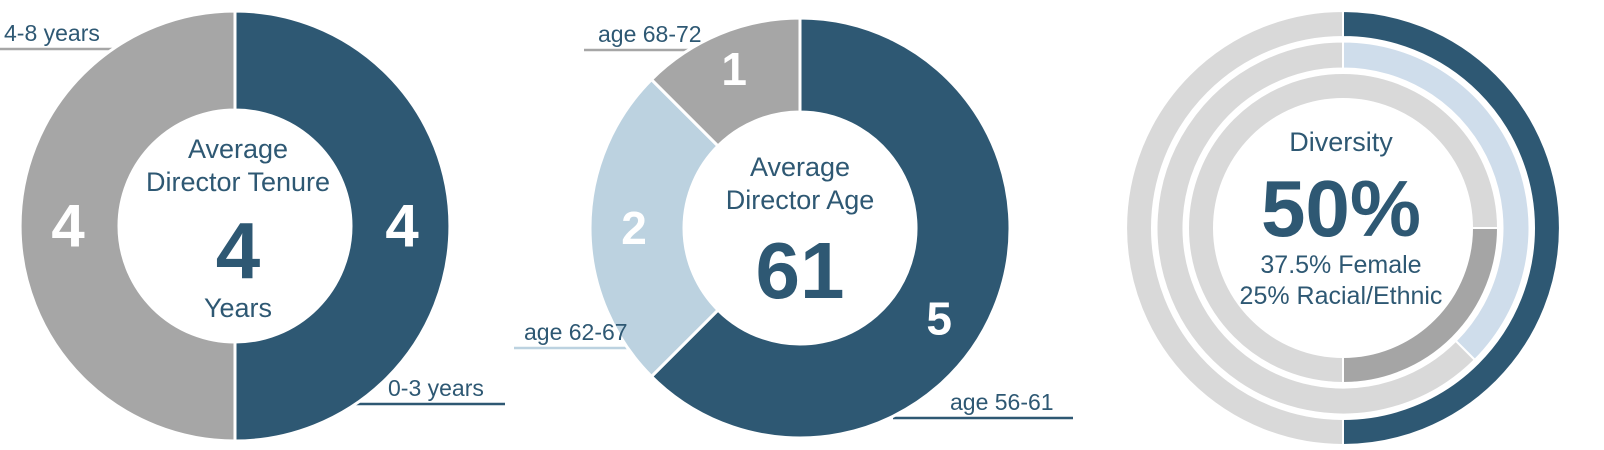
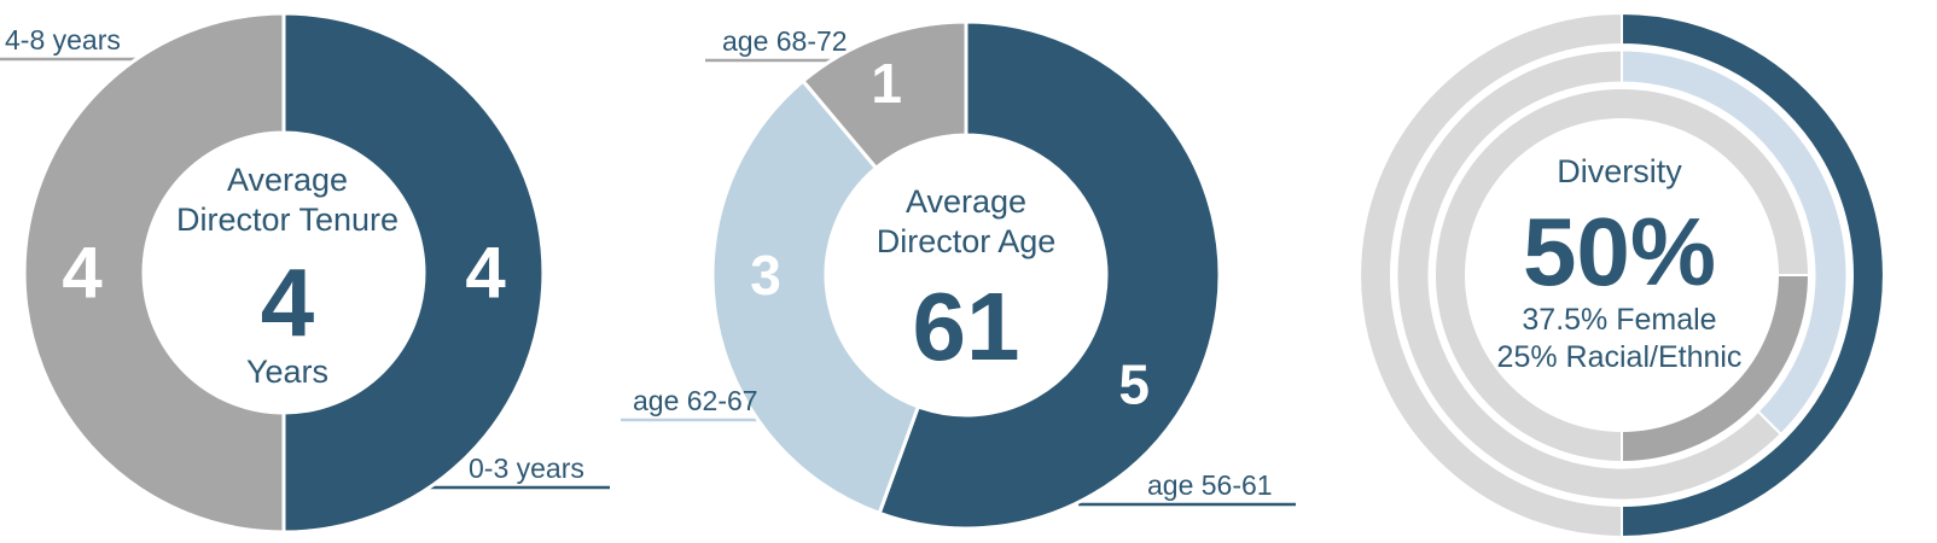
Average Director Age/age 62-67: 2 -> 3
